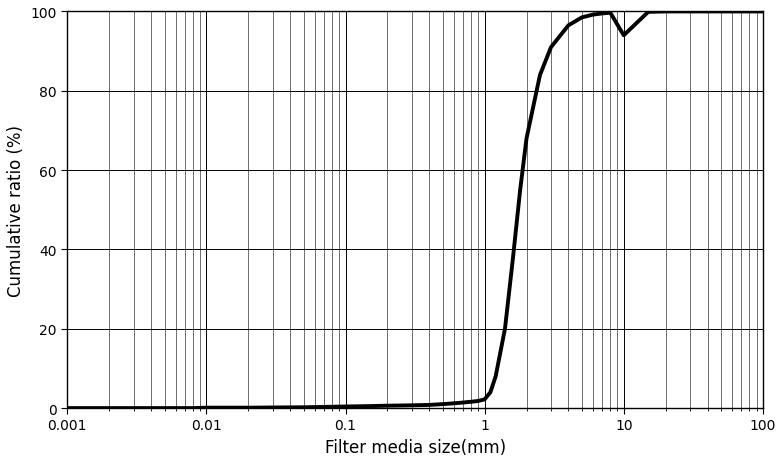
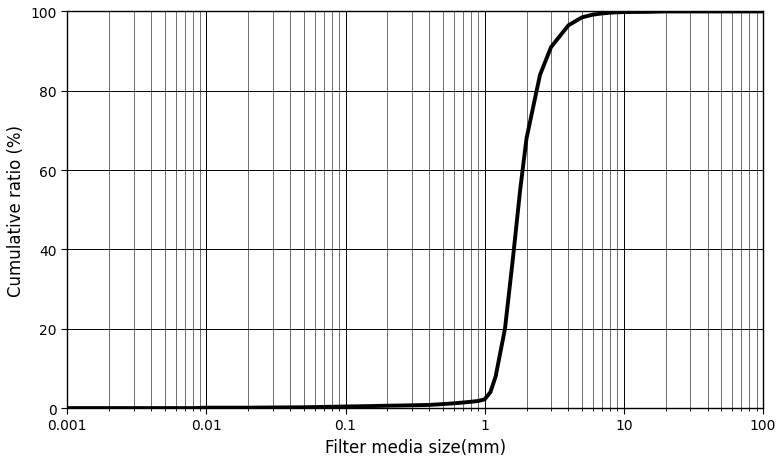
10: 94.0 -> 99.8
